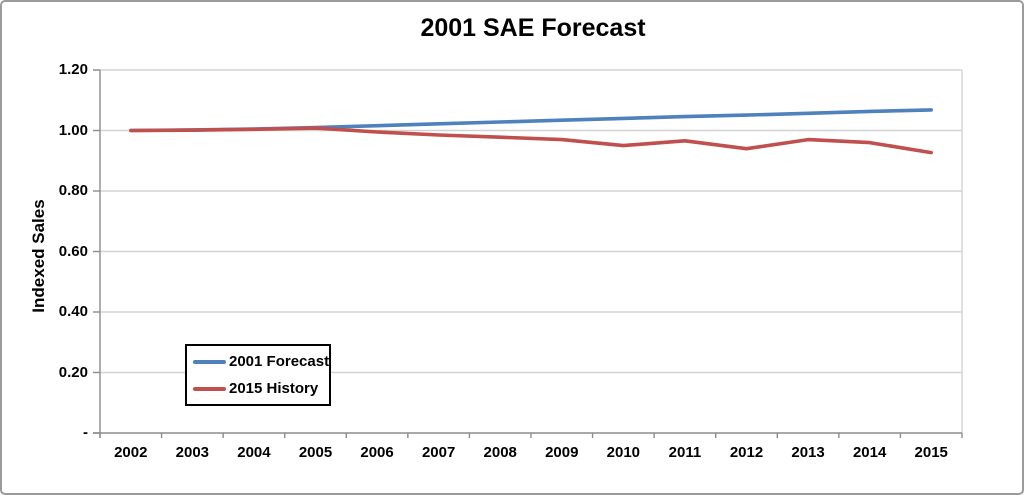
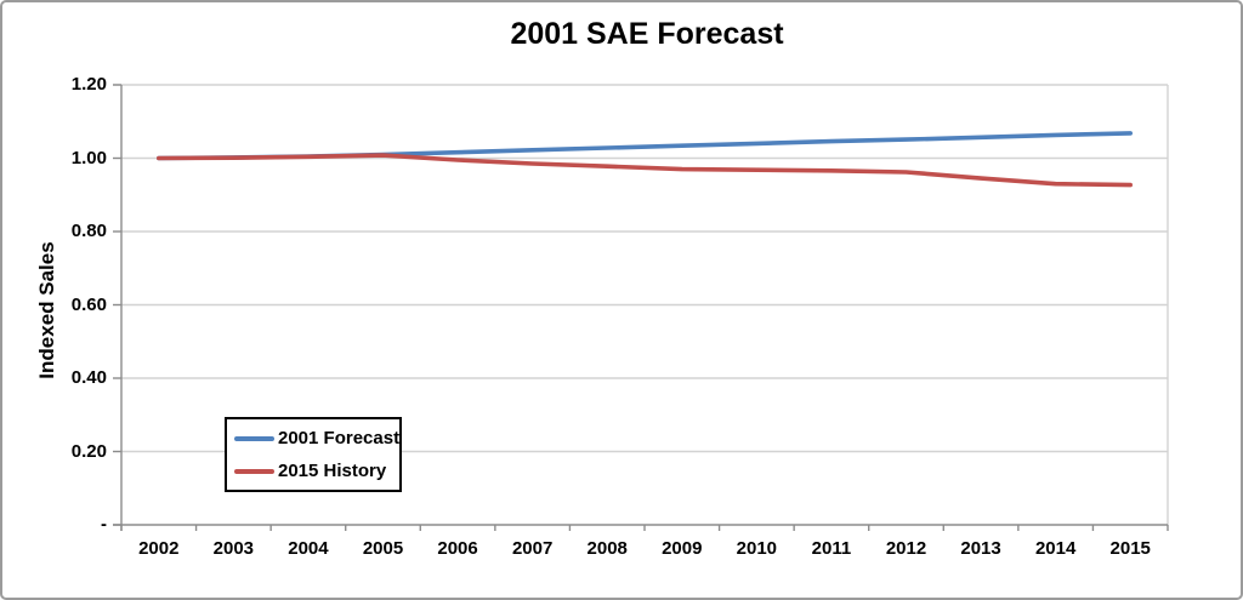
2015 History/2010: 0.95 -> 0.97
2015 History/2012: 0.94 -> 0.96
2015 History/2013: 0.97 -> 0.94
2015 History/2014: 0.96 -> 0.93
